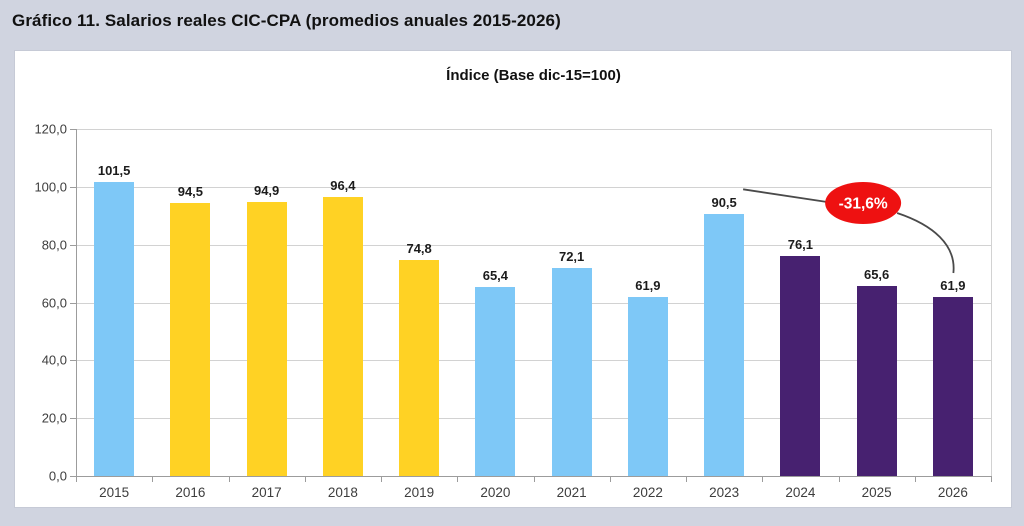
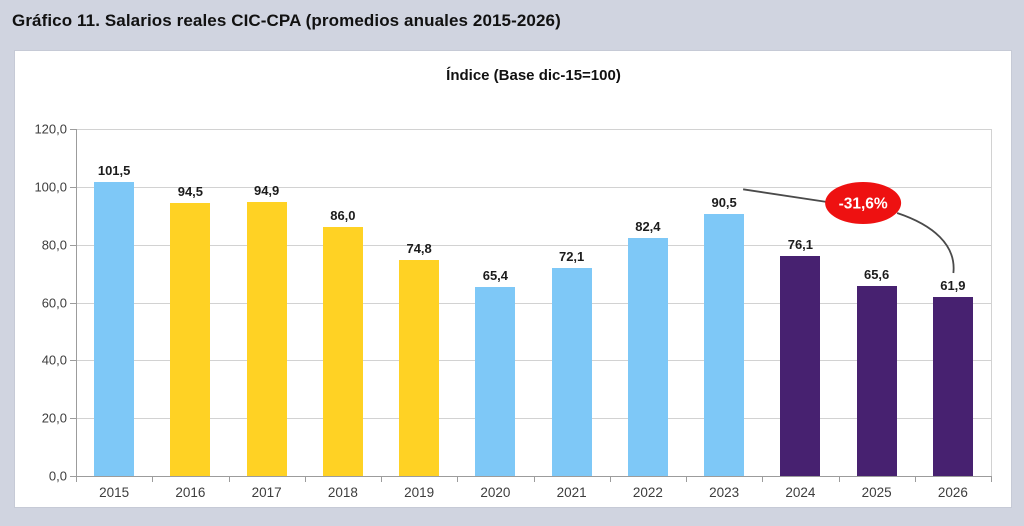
2018: 96,4 -> 86,0
2022: 61,9 -> 82,4
